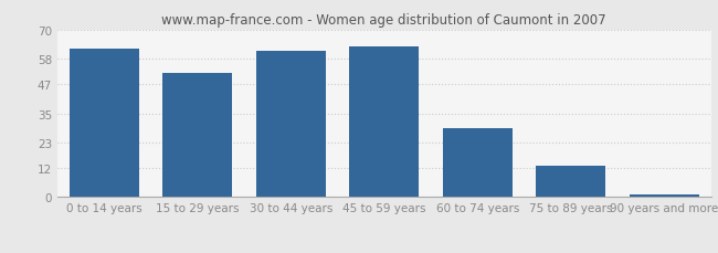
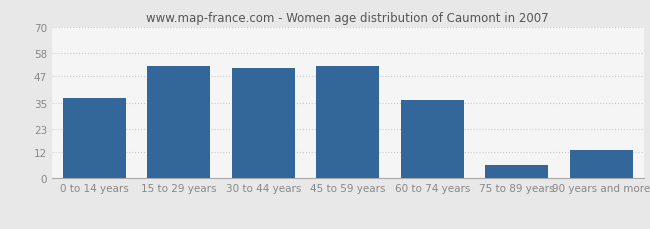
0 to 14 years: 62 -> 37
30 to 44 years: 61 -> 51
45 to 59 years: 63 -> 52
60 to 74 years: 29 -> 36
75 to 89 years: 13 -> 6
90 years and more: 1 -> 13
